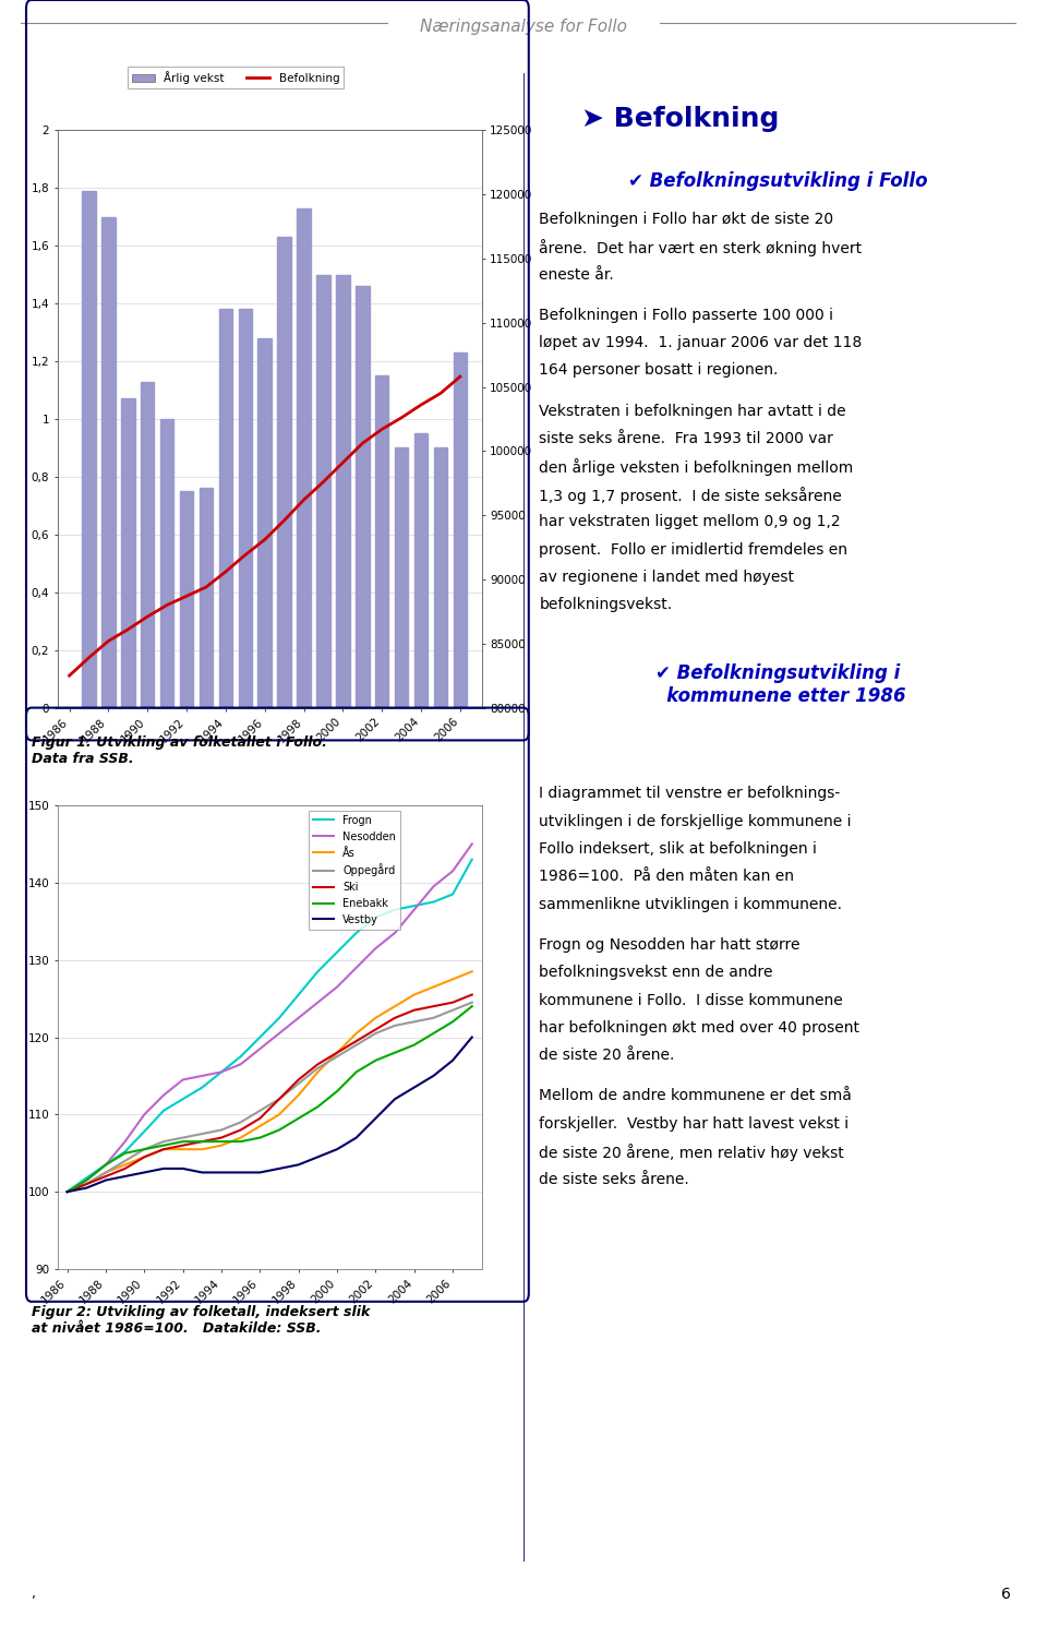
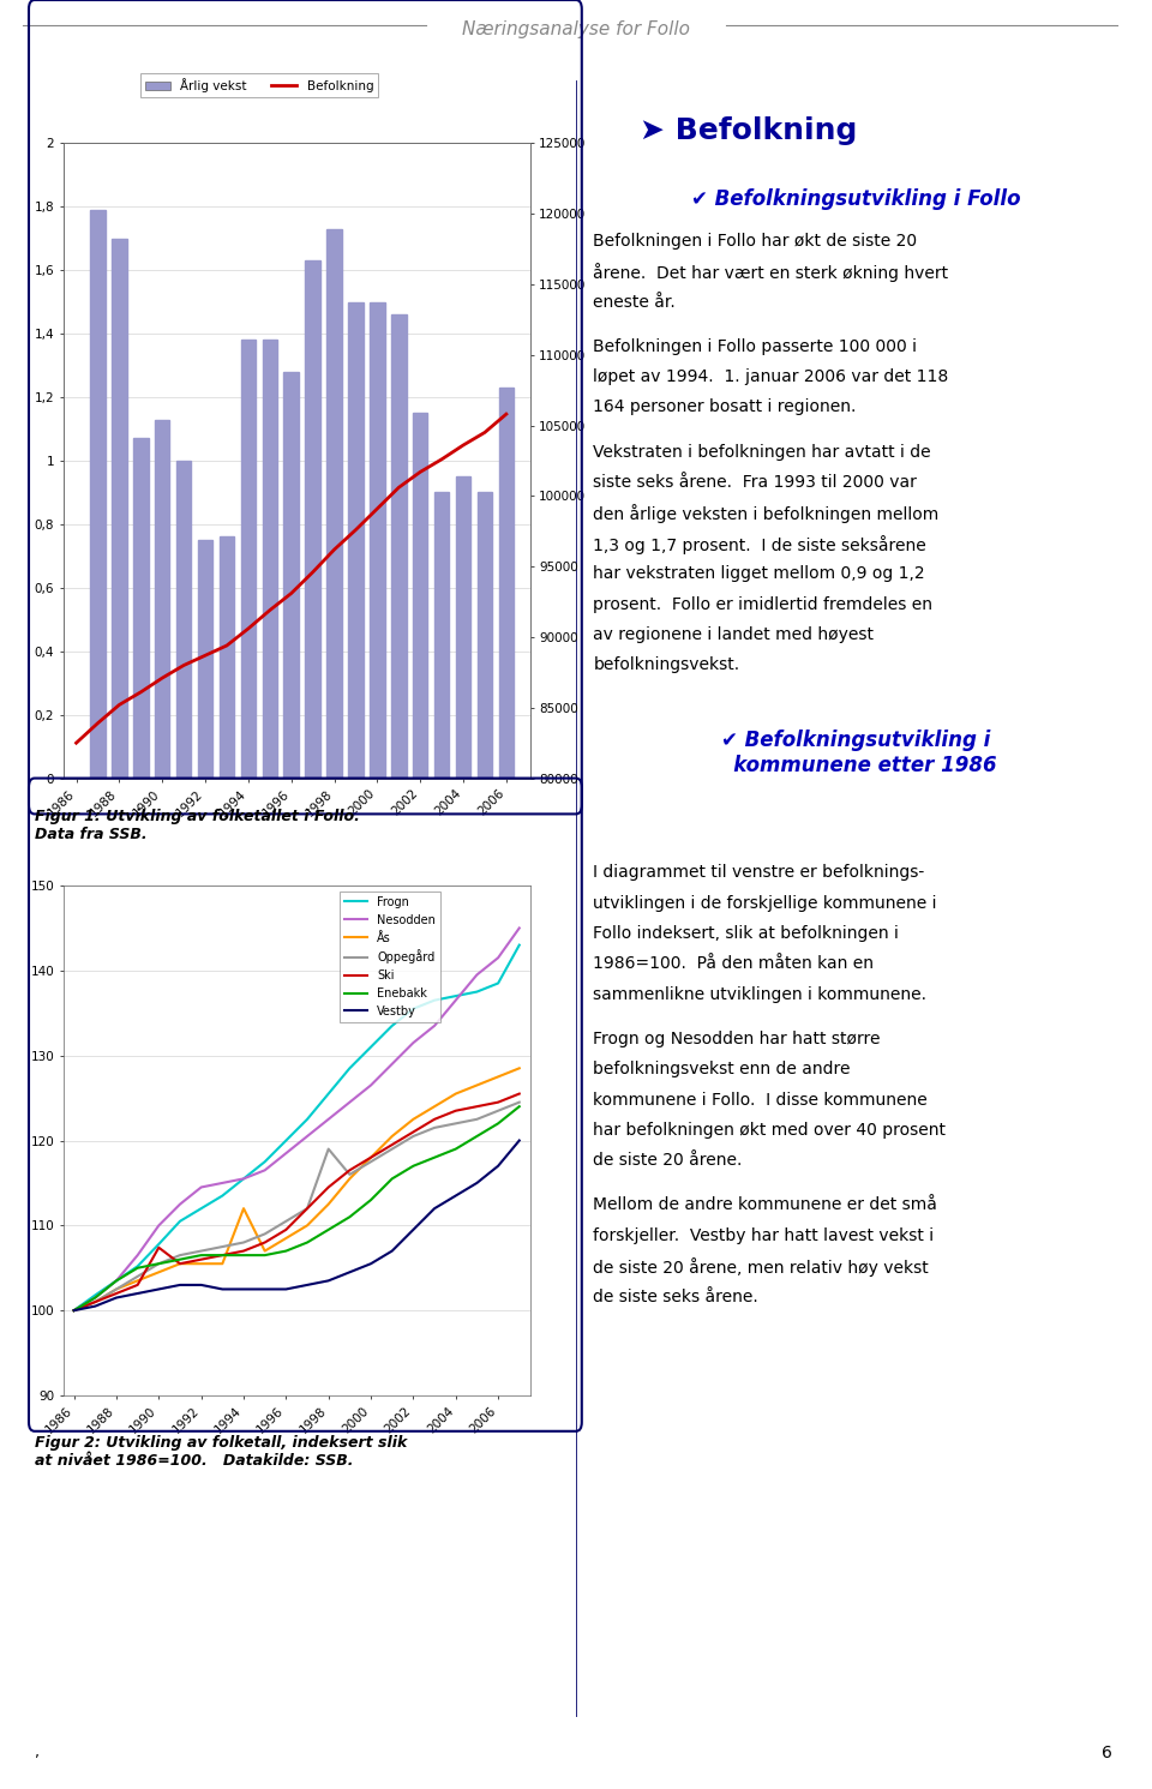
Ski/1990: 104.5 -> 107.4
Ås/1994: 106.0 -> 112.0
Oppegård/1998: 114.0 -> 119.0
